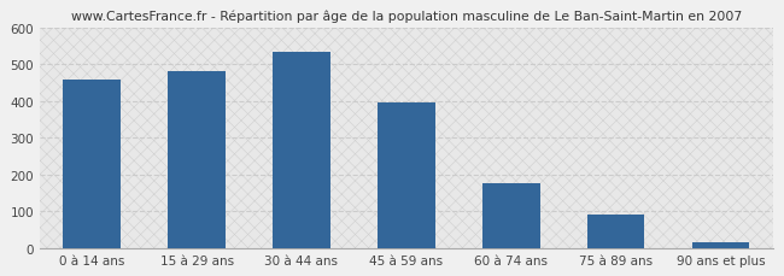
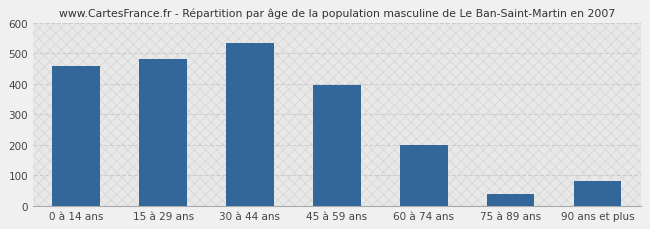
60 à 74 ans: 177 -> 200
75 à 89 ans: 92 -> 40
90 ans et plus: 15 -> 80
